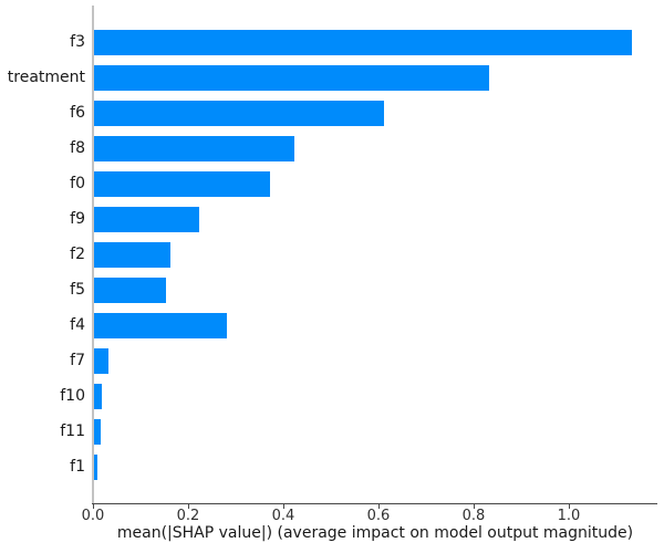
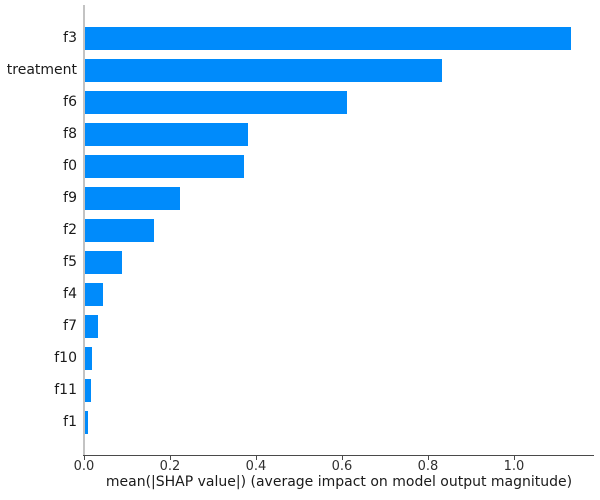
f8: 0.42 -> 0.38
f5: 0.15 -> 0.09
f4: 0.28 -> 0.04
